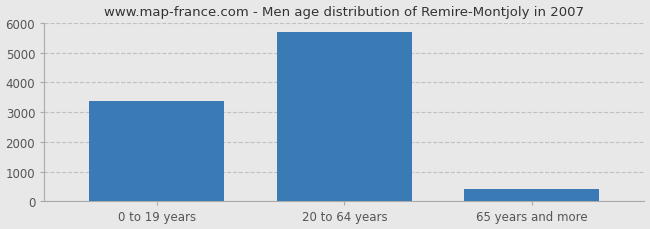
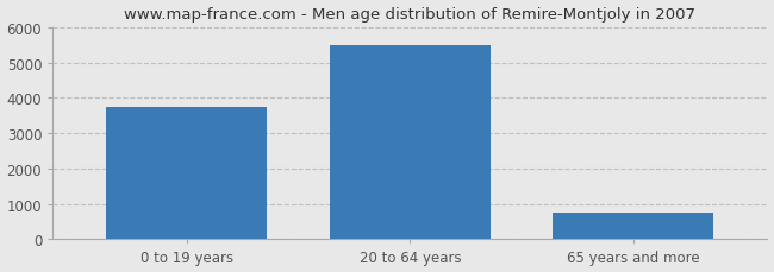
0 to 19 years: 3370 -> 3750
20 to 64 years: 5700 -> 5500
65 years and more: 430 -> 750
